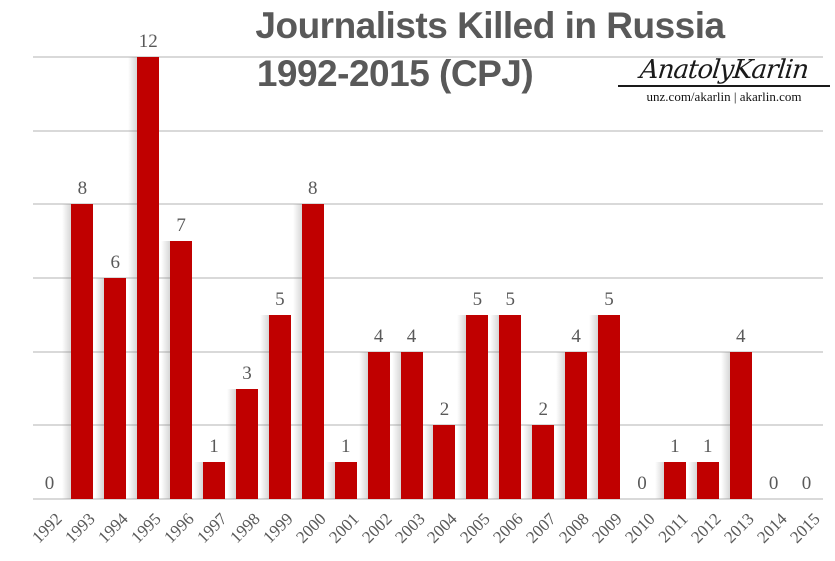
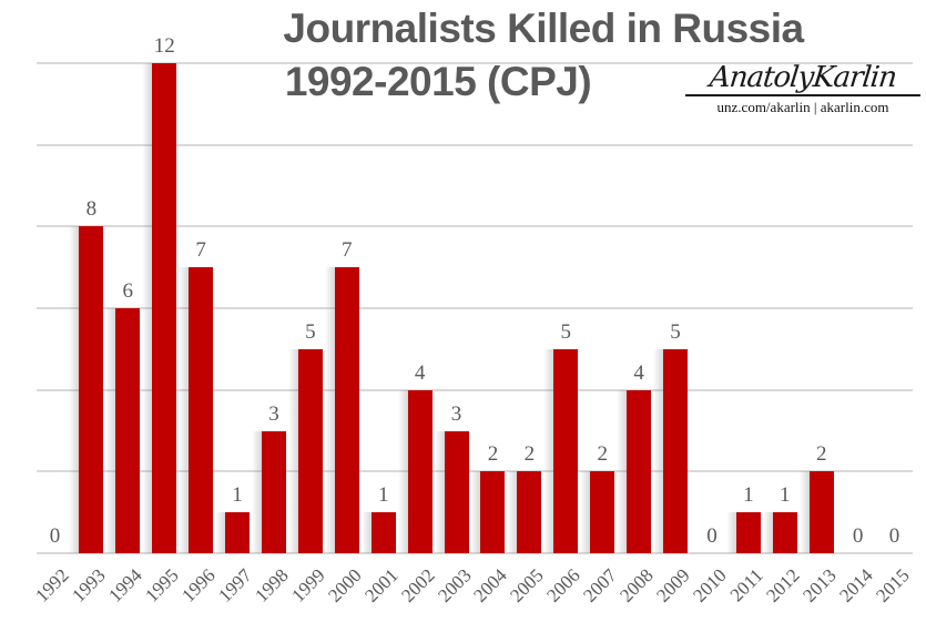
2000: 8 -> 7
2003: 4 -> 3
2005: 5 -> 2
2013: 4 -> 2
